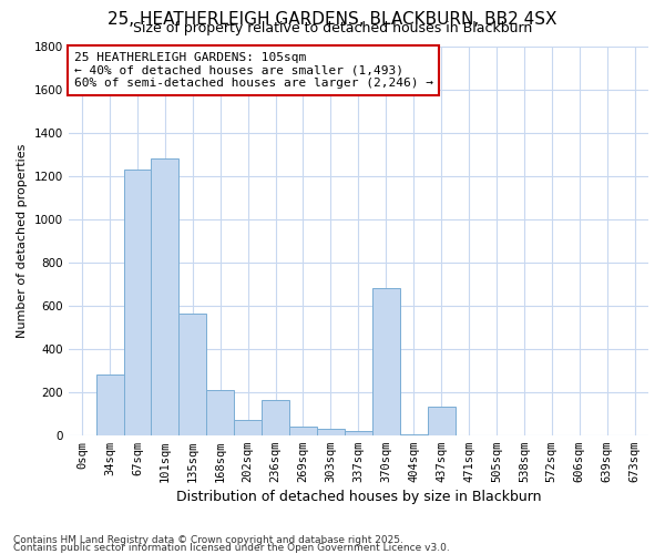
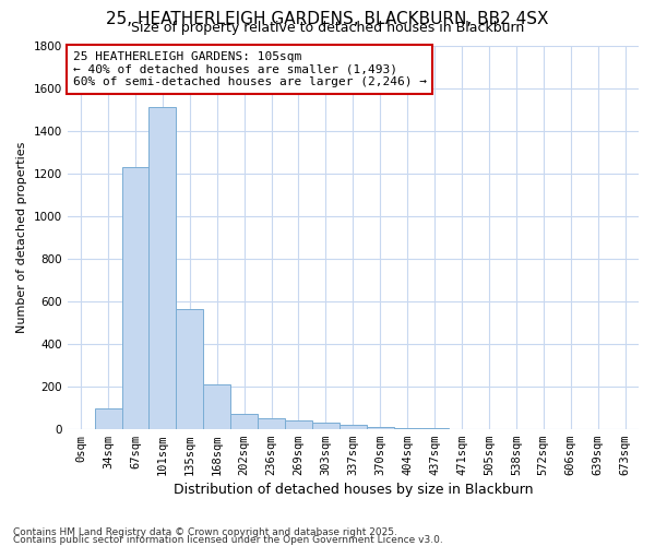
34sqm: 280 -> 100
101sqm: 1280 -> 1510
236sqm: 160 -> 50
370sqm: 680 -> 10
437sqm: 130 -> 0
